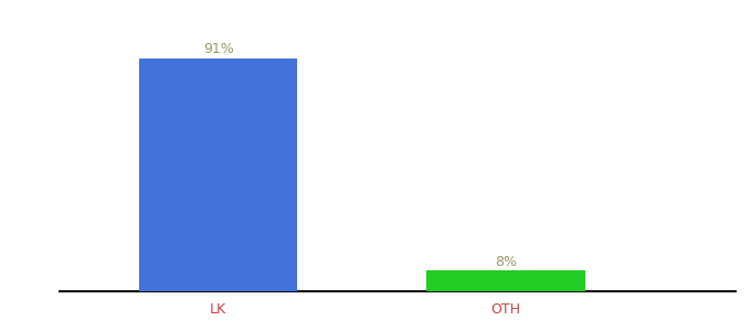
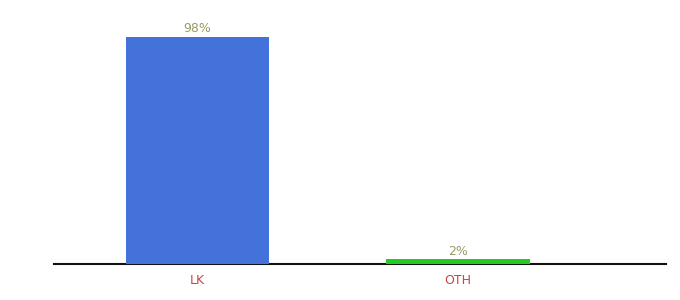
LK: 91% -> 98%
OTH: 8% -> 2%
